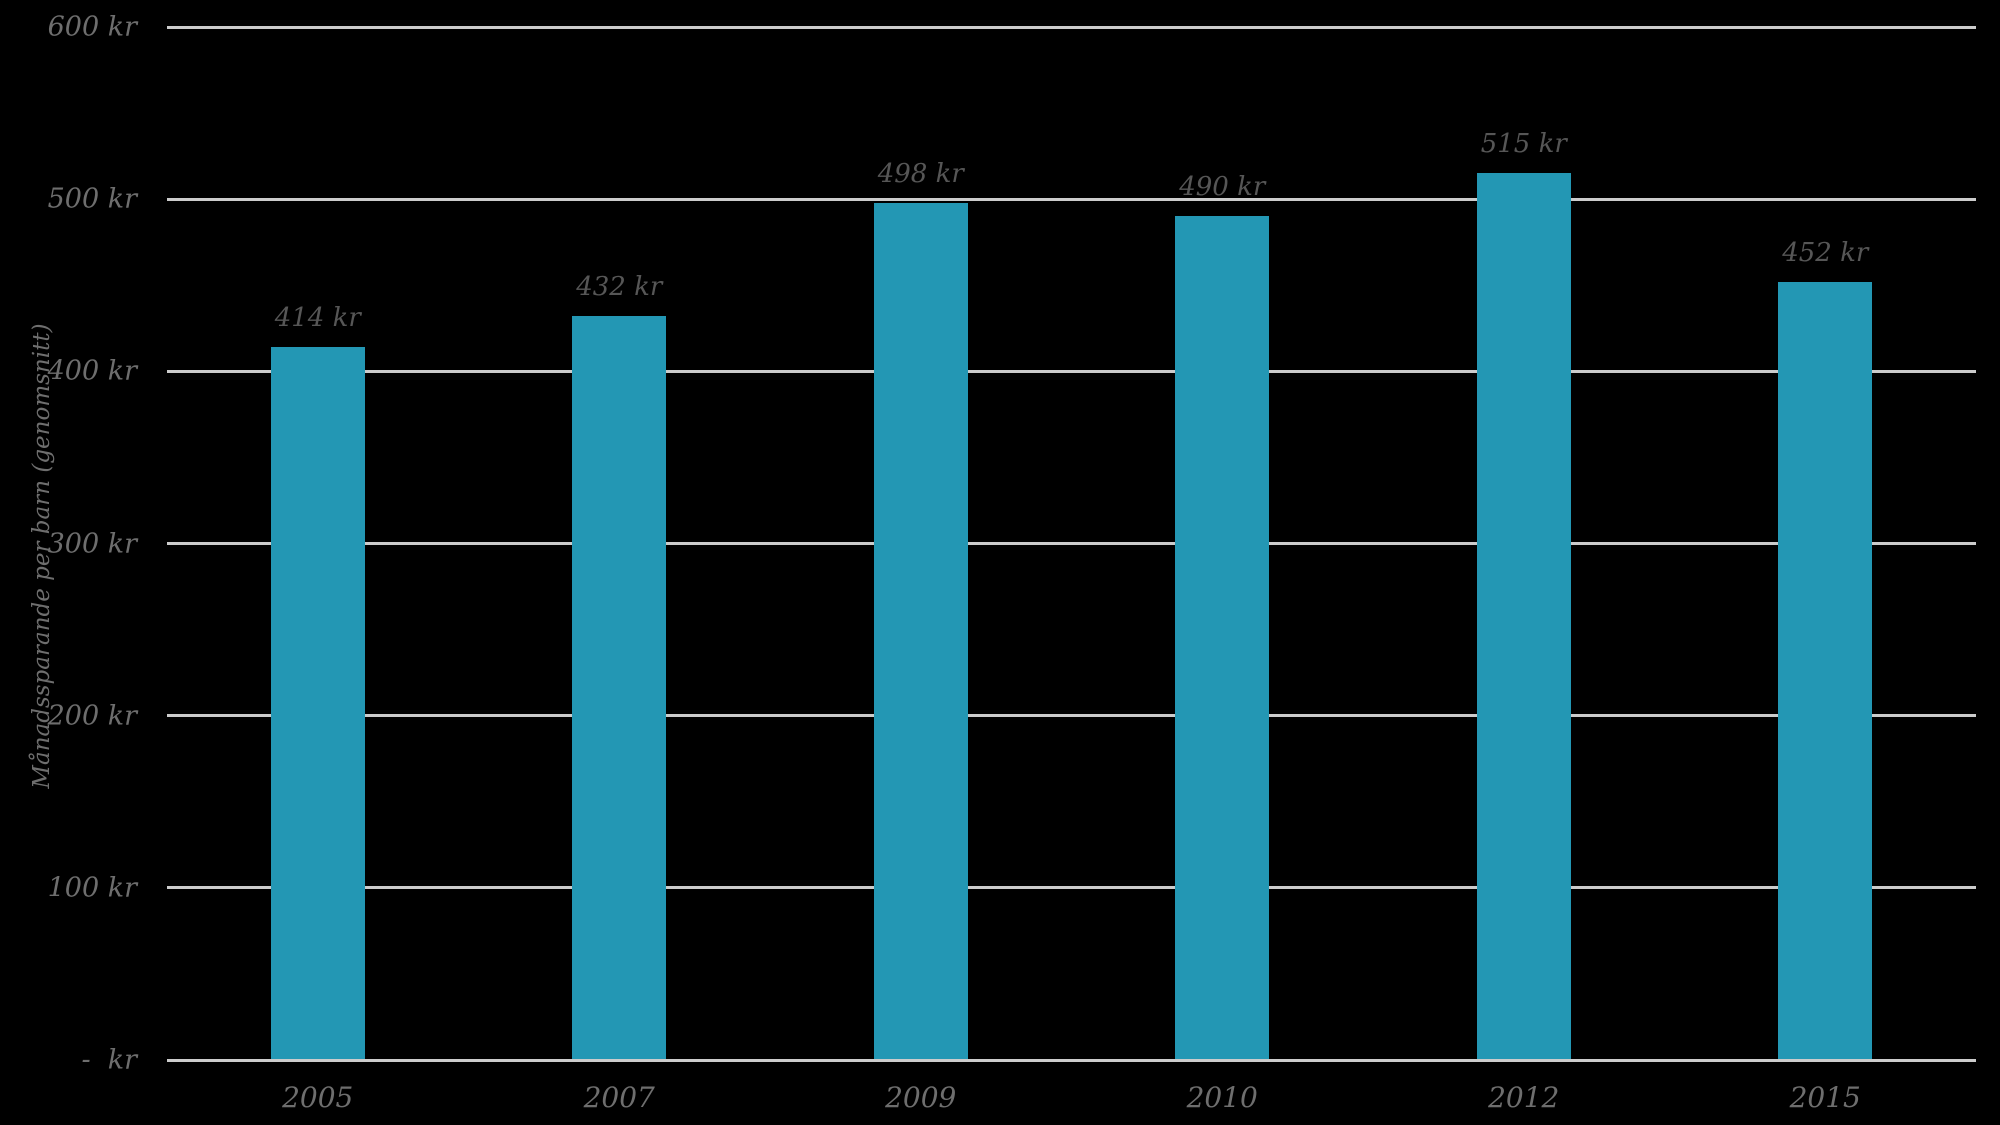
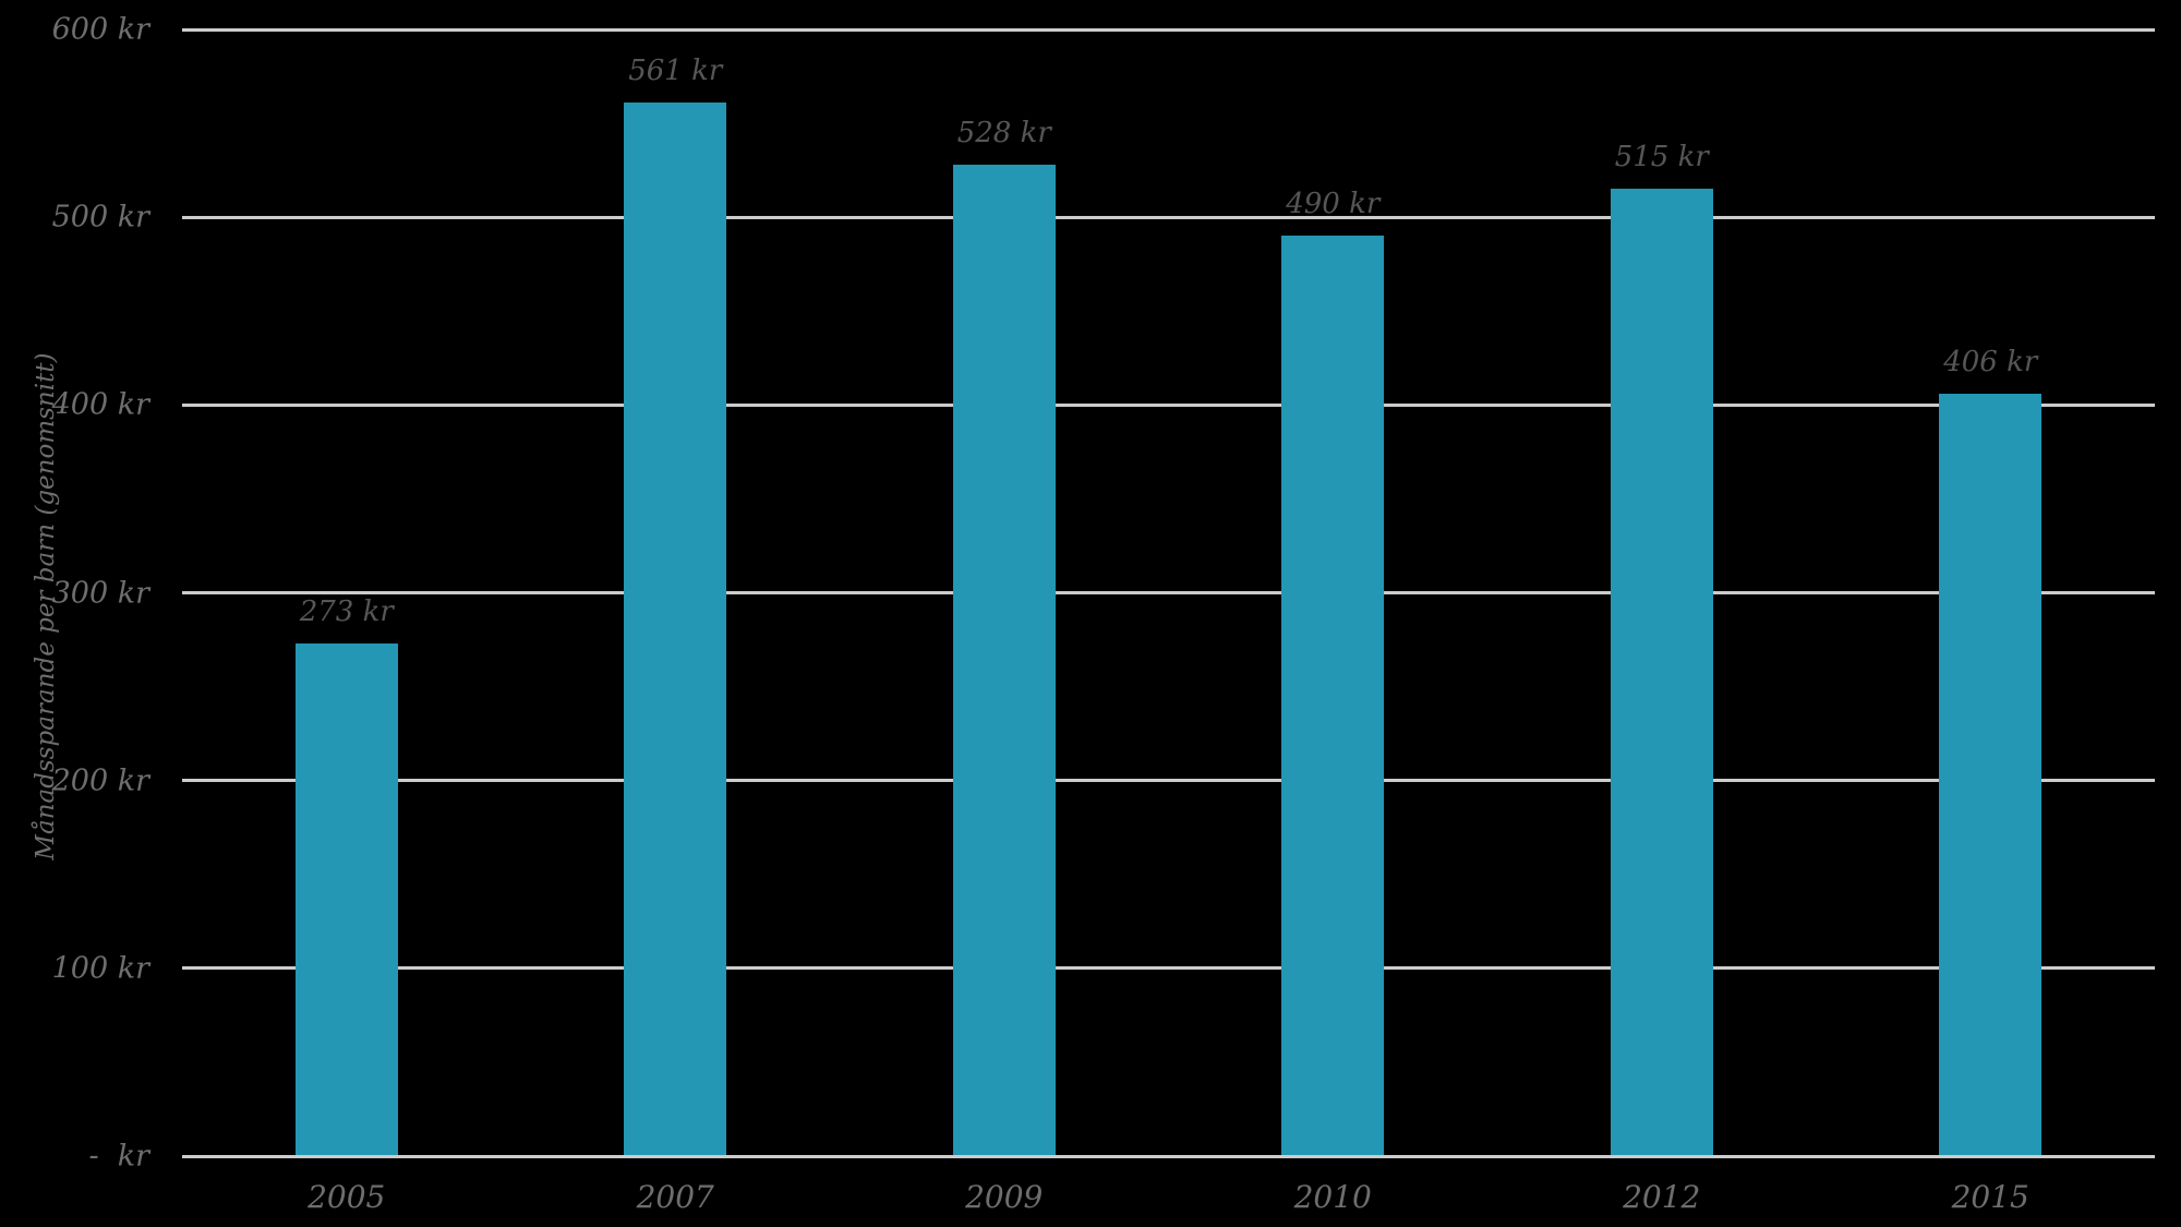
2005: 414 -> 273
2007: 432 -> 561
2009: 498 -> 528
2015: 452 -> 406
